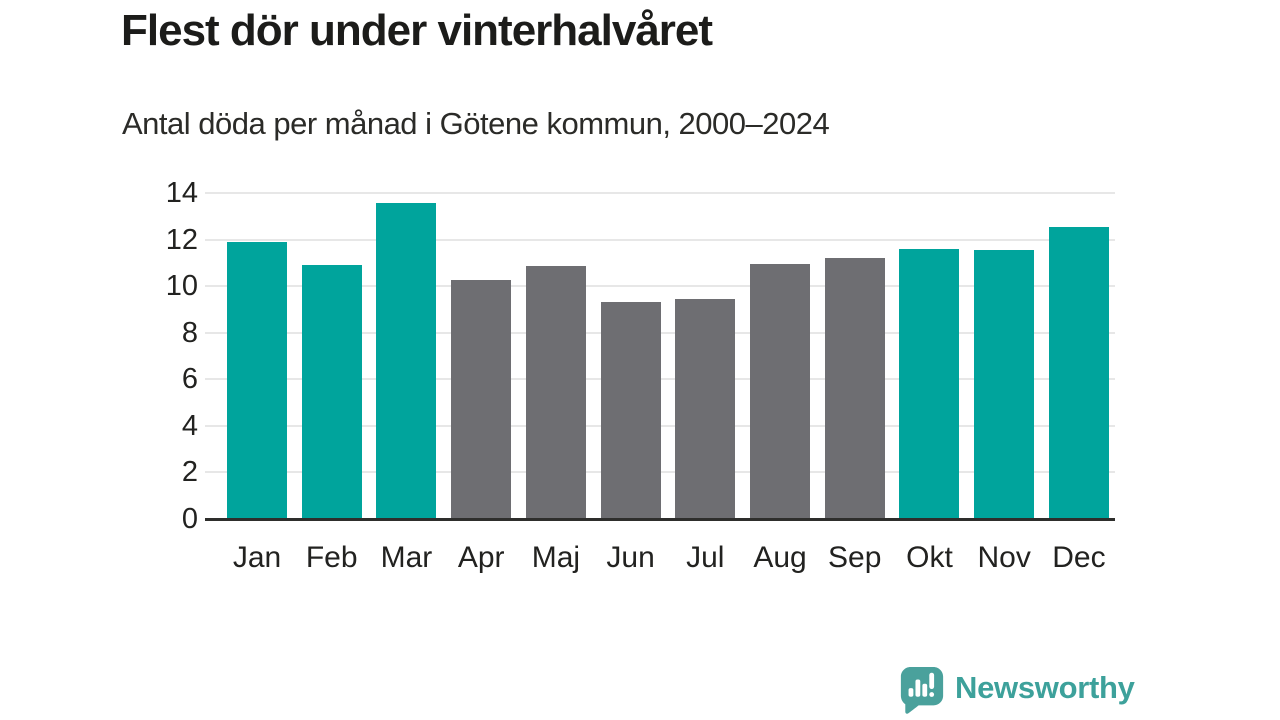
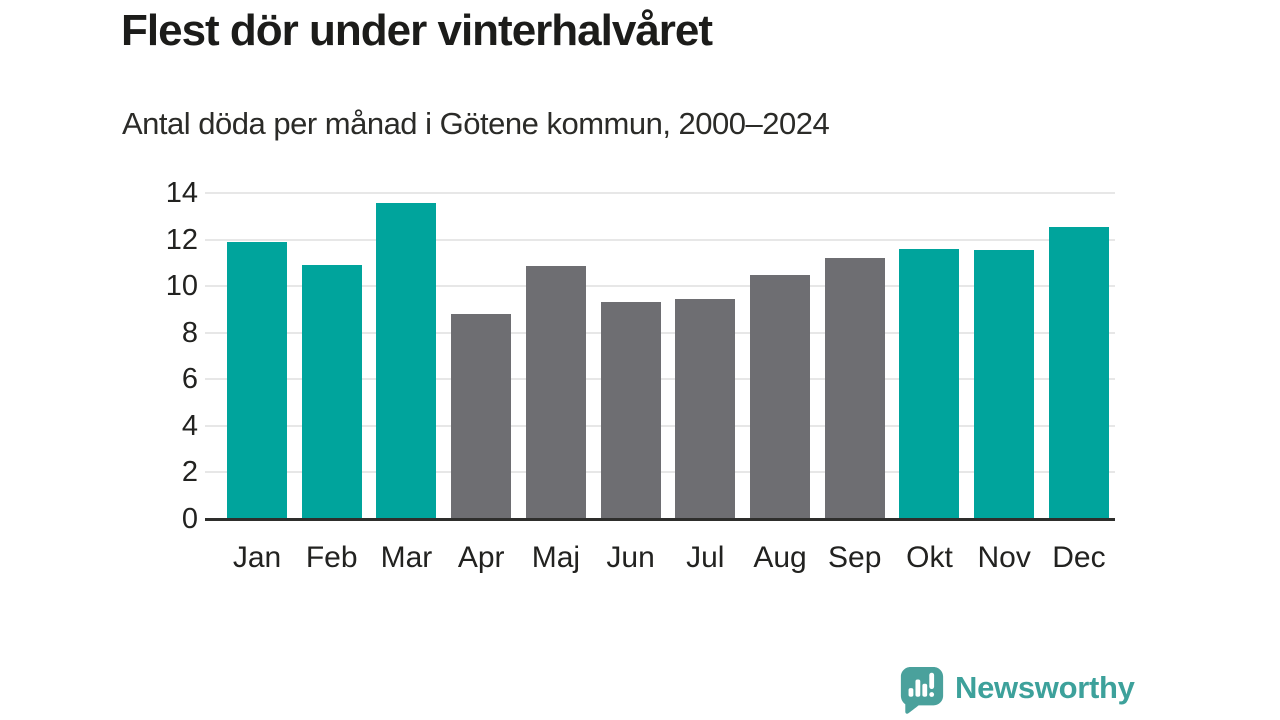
Apr: 10.2 -> 8.8
Aug: 10.9 -> 10.5
